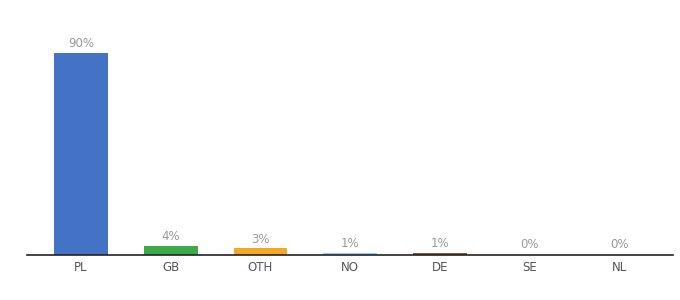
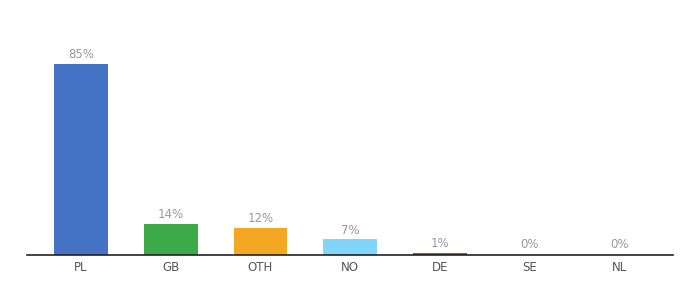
PL: 90% -> 85%
GB: 4% -> 14%
OTH: 3% -> 12%
NO: 1% -> 7%
